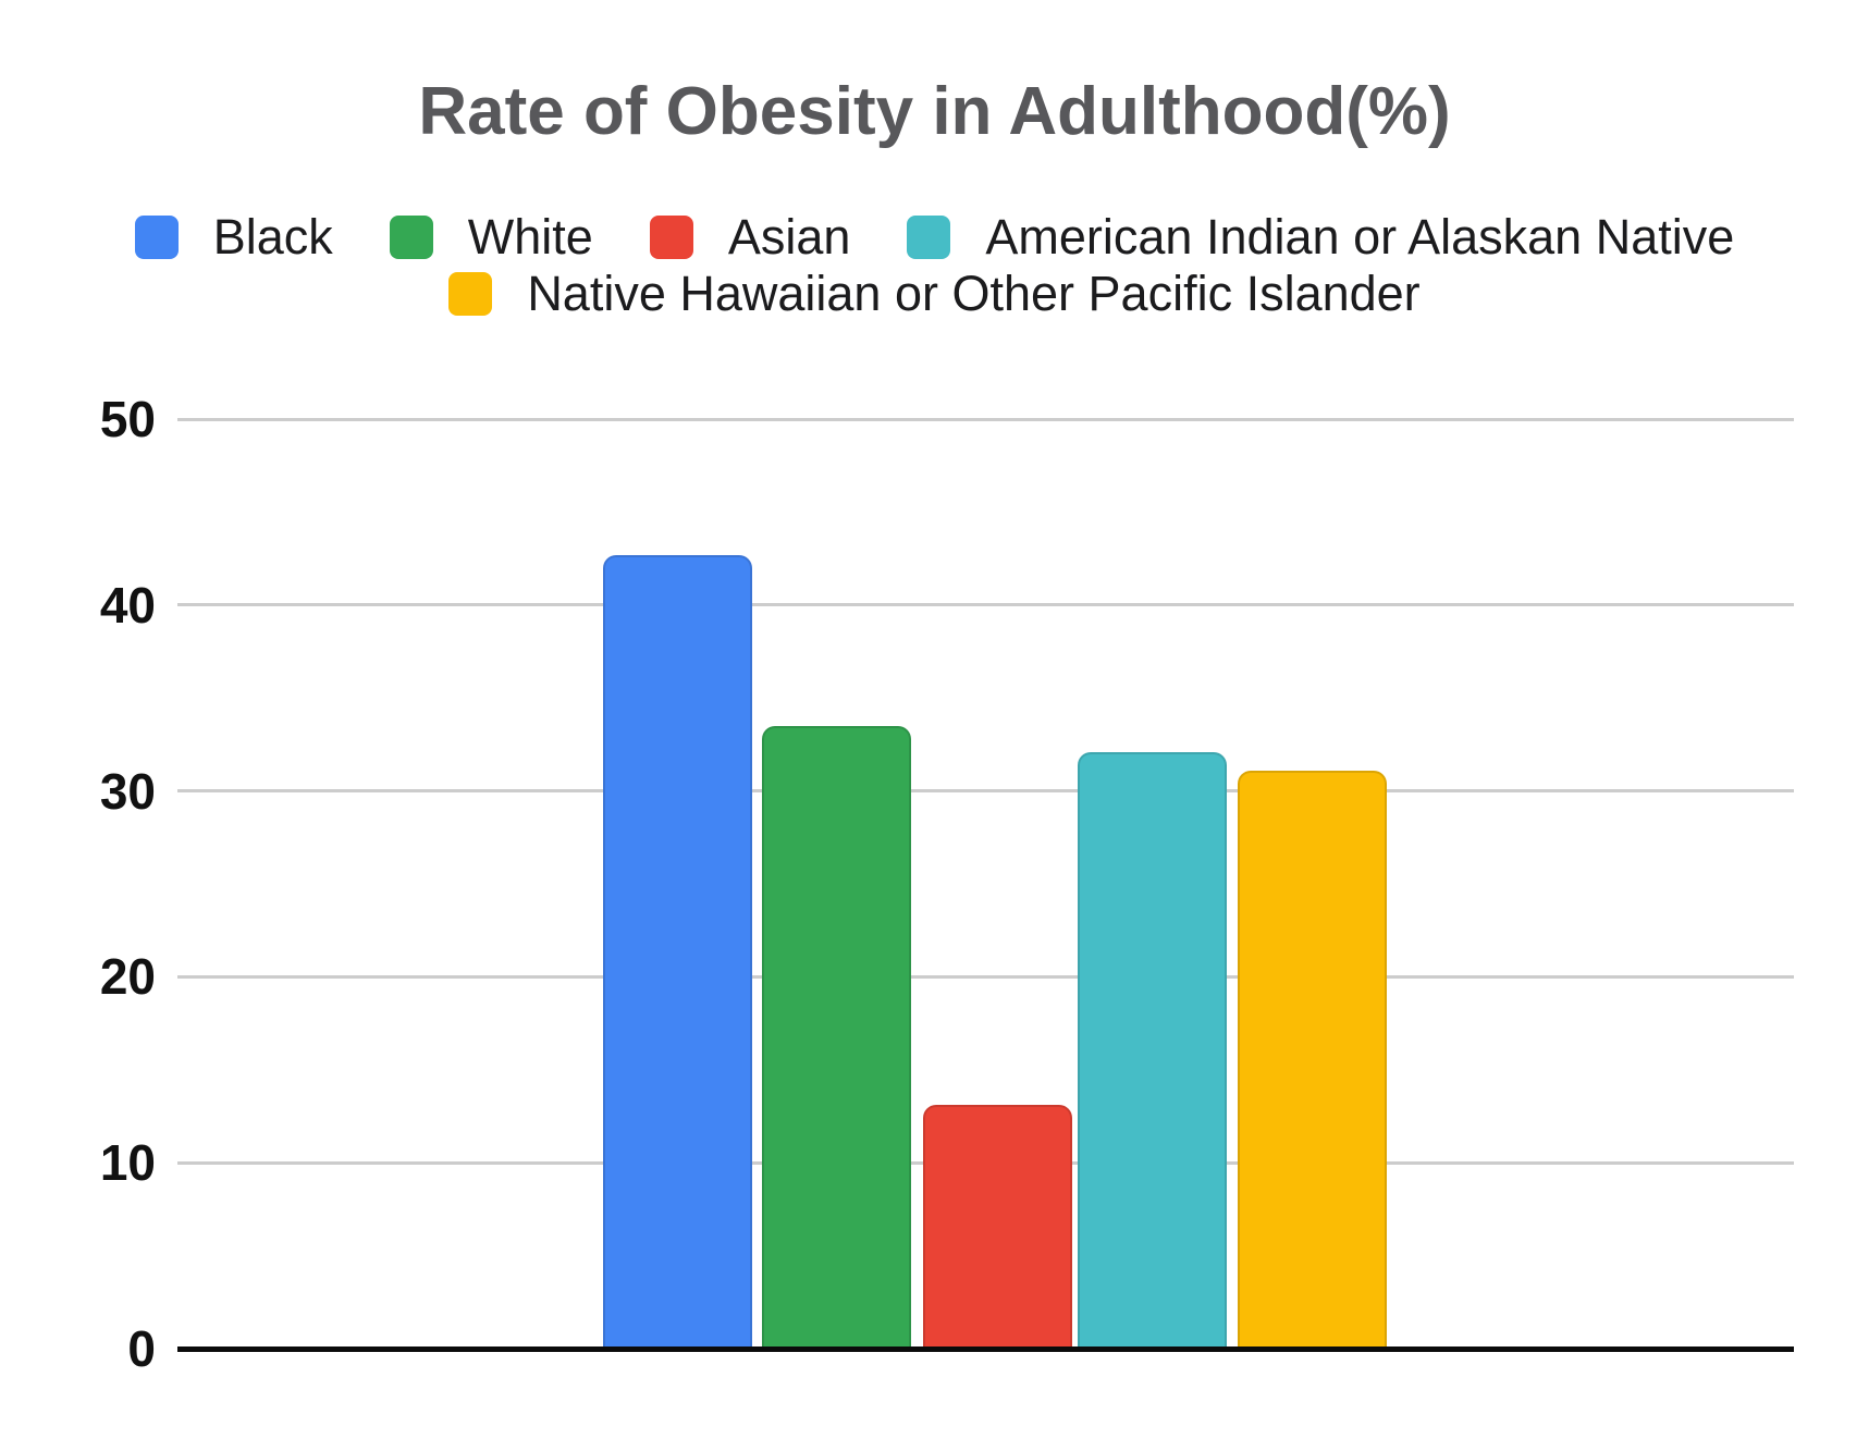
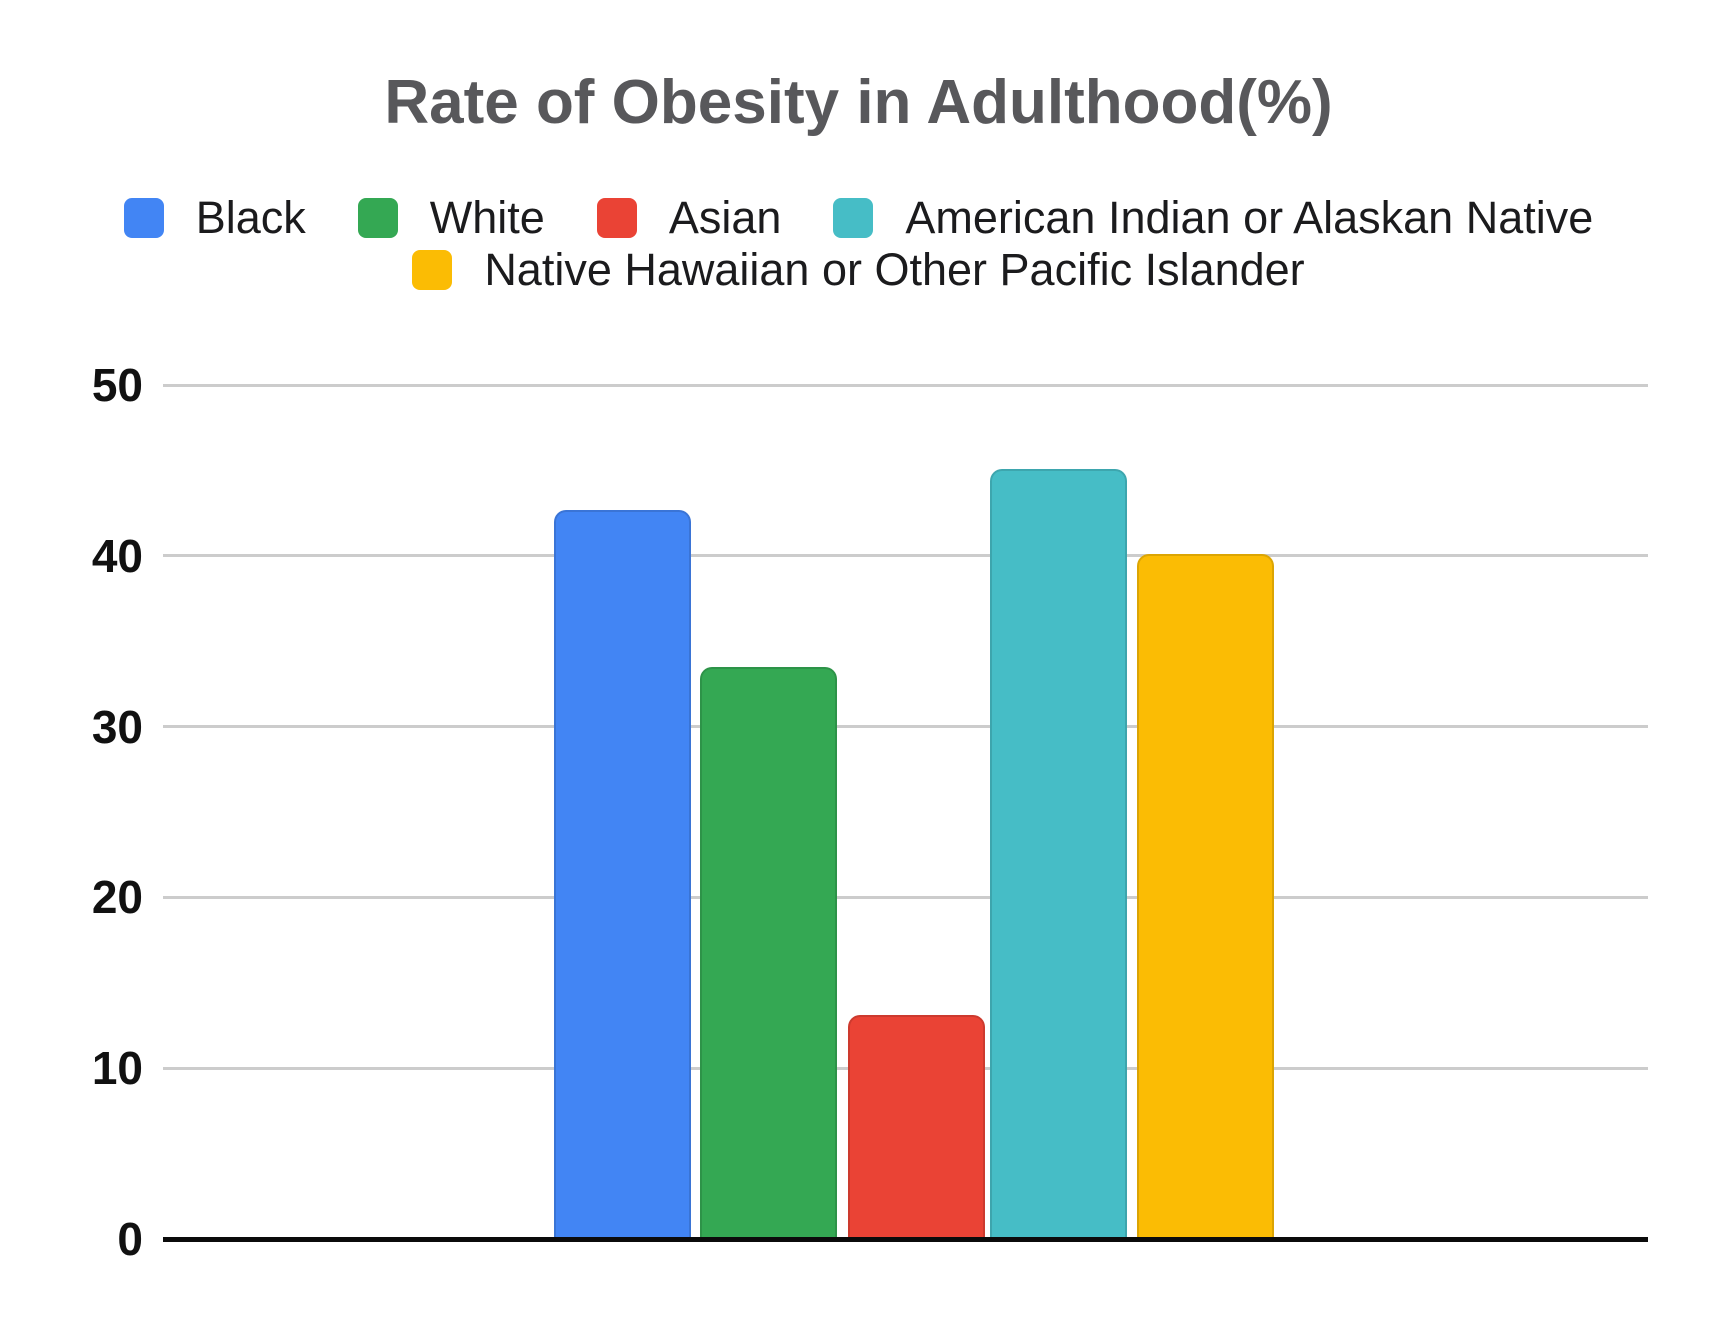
American Indian or Alaskan Native: 32.1 -> 45.1
Native Hawaiian or Other Pacific Islander: 31.1 -> 40.1
